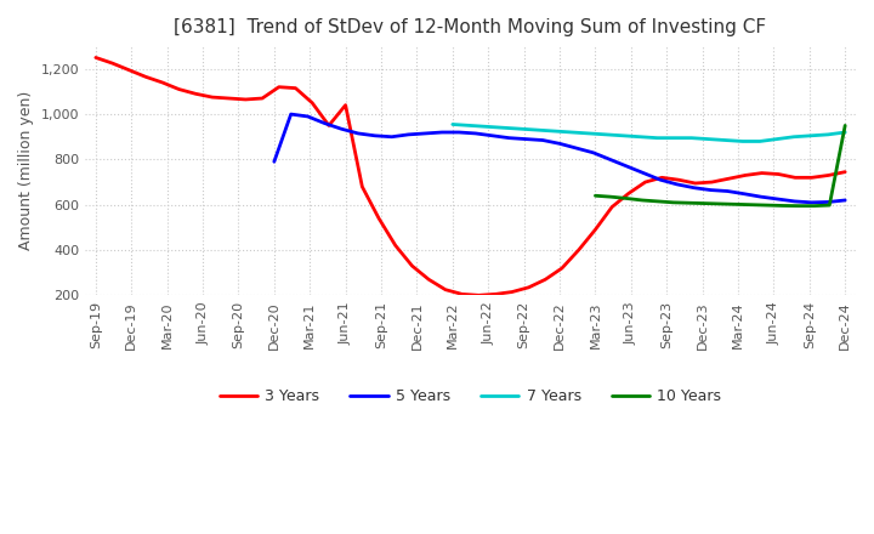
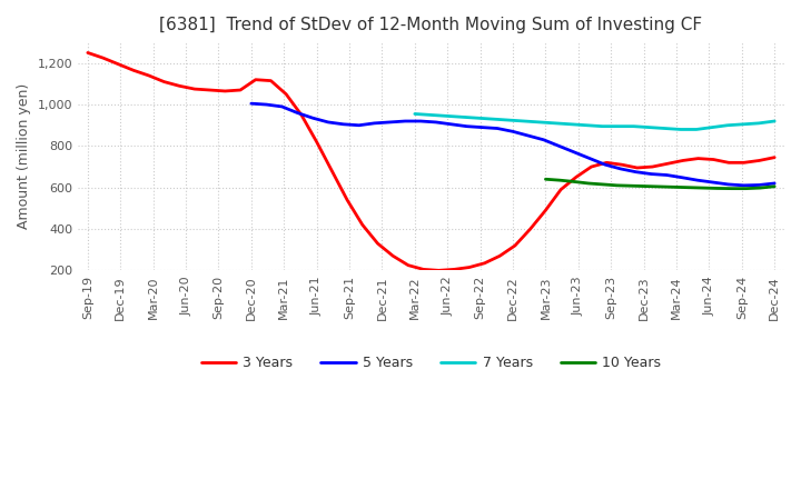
5 Years/Dec-20: 790 -> 1,000
3 Years/Jun-21: 1,040 -> 820
10 Years/Dec-24: 950 -> 600
